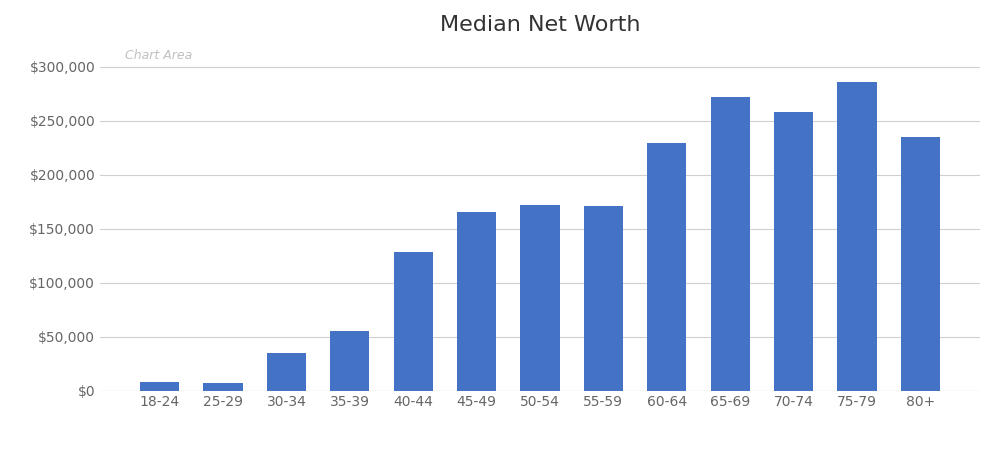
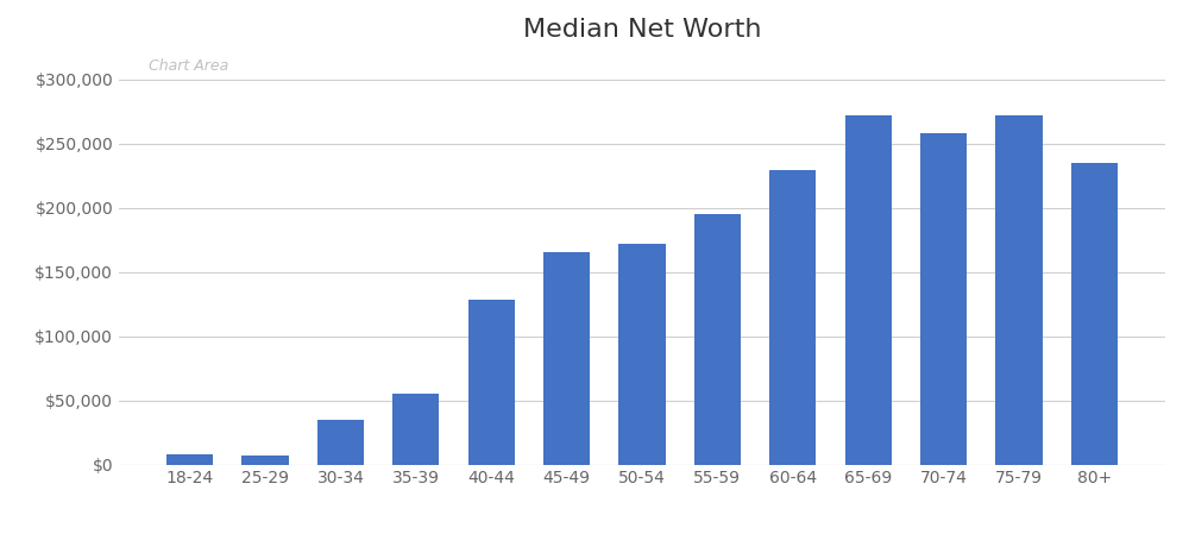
55-59: $171,000 -> $195,000
75-79: $286,000 -> $272,000
